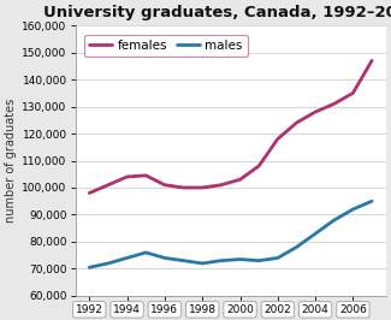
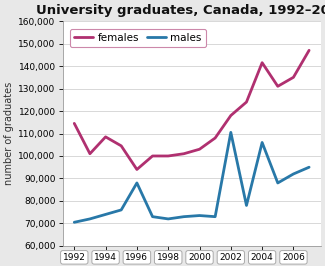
females/1992: 98,000 -> 114,500
females/1994: 104,000 -> 108,500
females/1996: 101,000 -> 94,000
males/1996: 74,000 -> 88,000
males/2002: 74,000 -> 110,500
females/2004: 128,000 -> 141,500
males/2004: 83,000 -> 106,000
